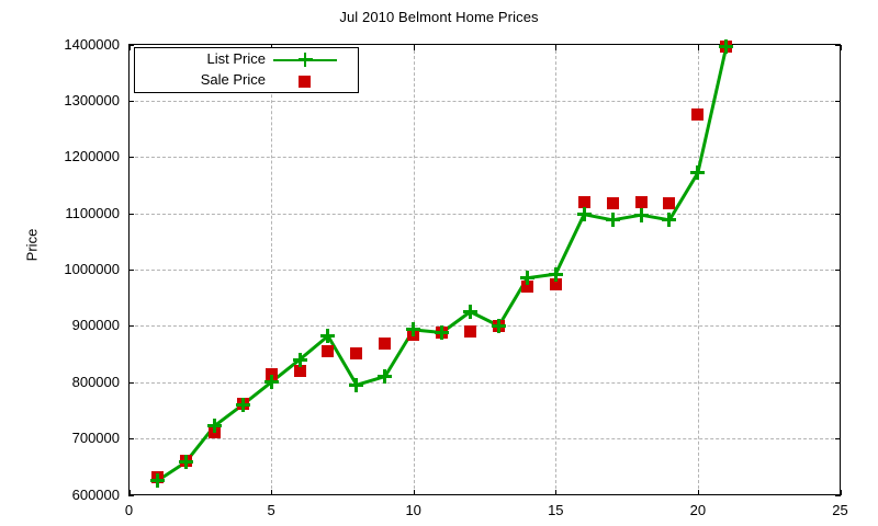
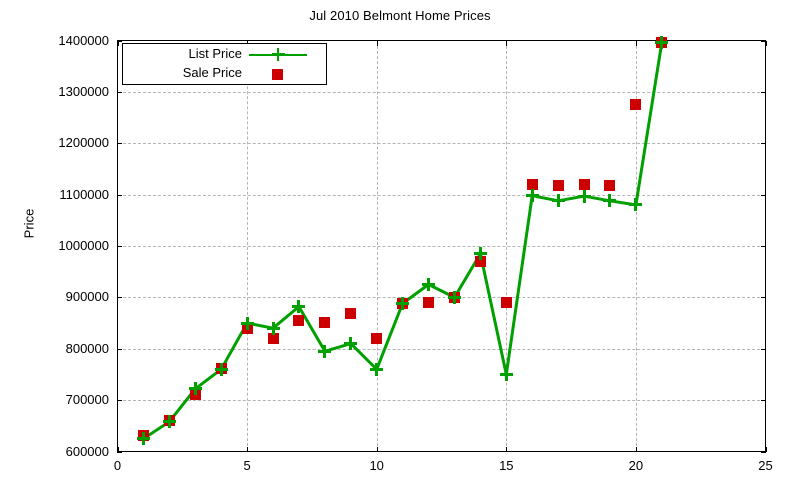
List Price/5: 800000 -> 850000
Sale Price/5: 820000 -> 840000
List Price/10: 890000 -> 760000
Sale Price/10: 880000 -> 820000
List Price/15: 990000 -> 750000
Sale Price/15: 970000 -> 890000
List Price/20: 1170000 -> 1080000
